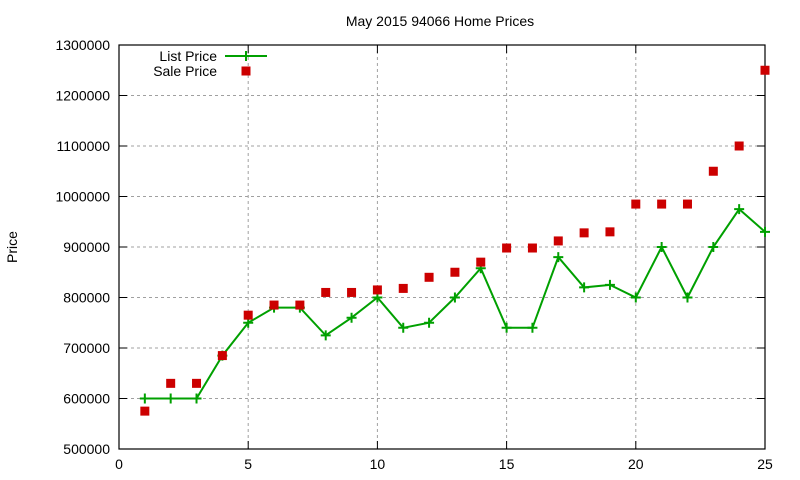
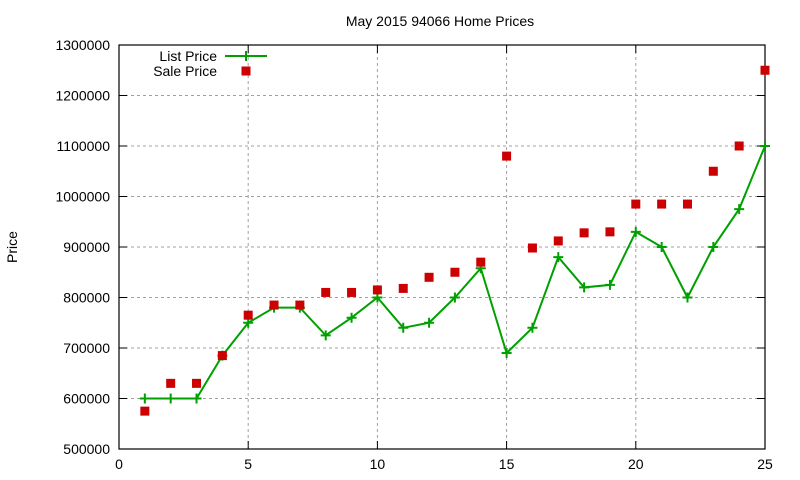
List Price/15: 740000 -> 690000
Sale Price/15: 900000 -> 1080000
List Price/20: 800000 -> 930000
List Price/25: 930000 -> 1100000
